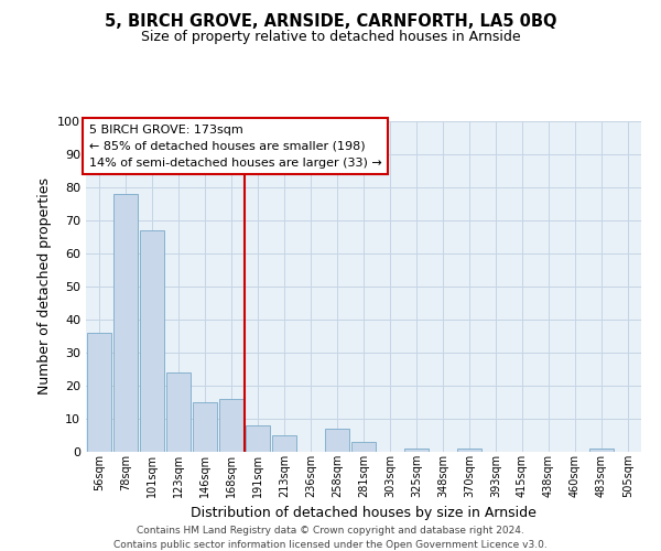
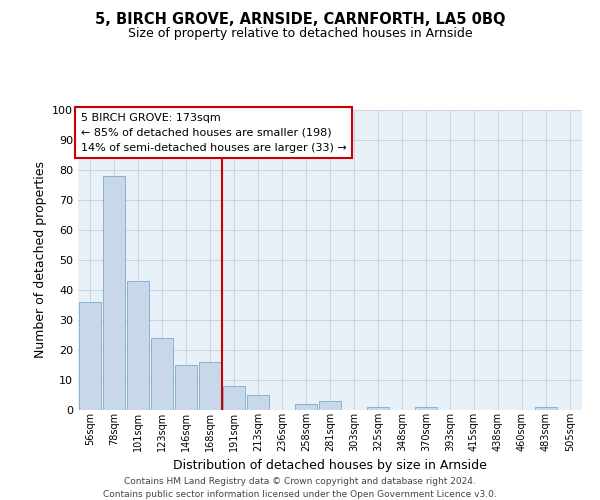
101sqm: 67 -> 43
258sqm: 7 -> 2
